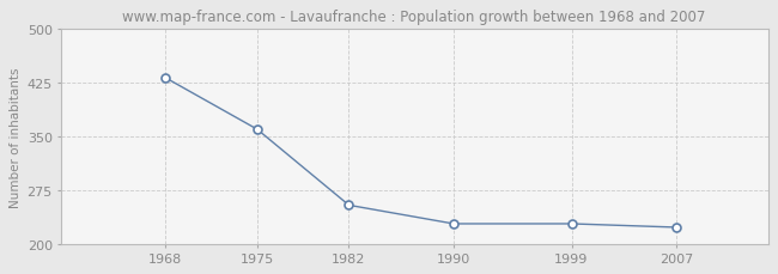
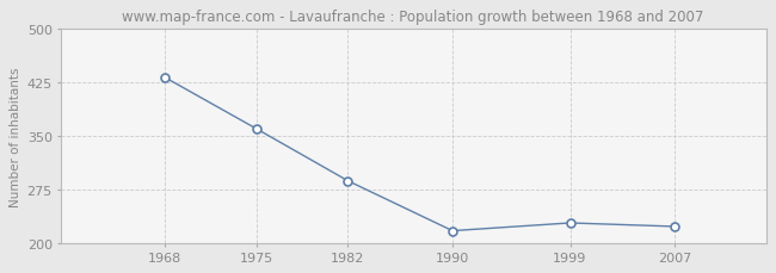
1982: 254 -> 287
1990: 228 -> 217
